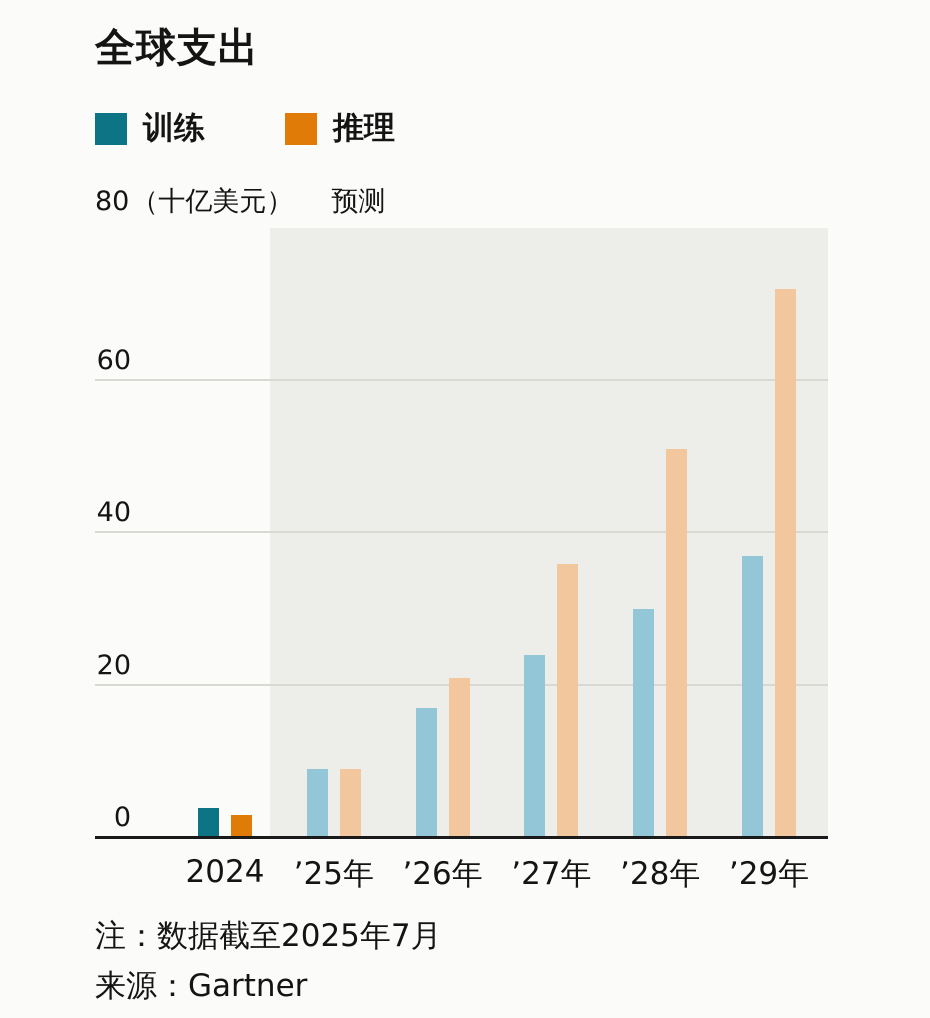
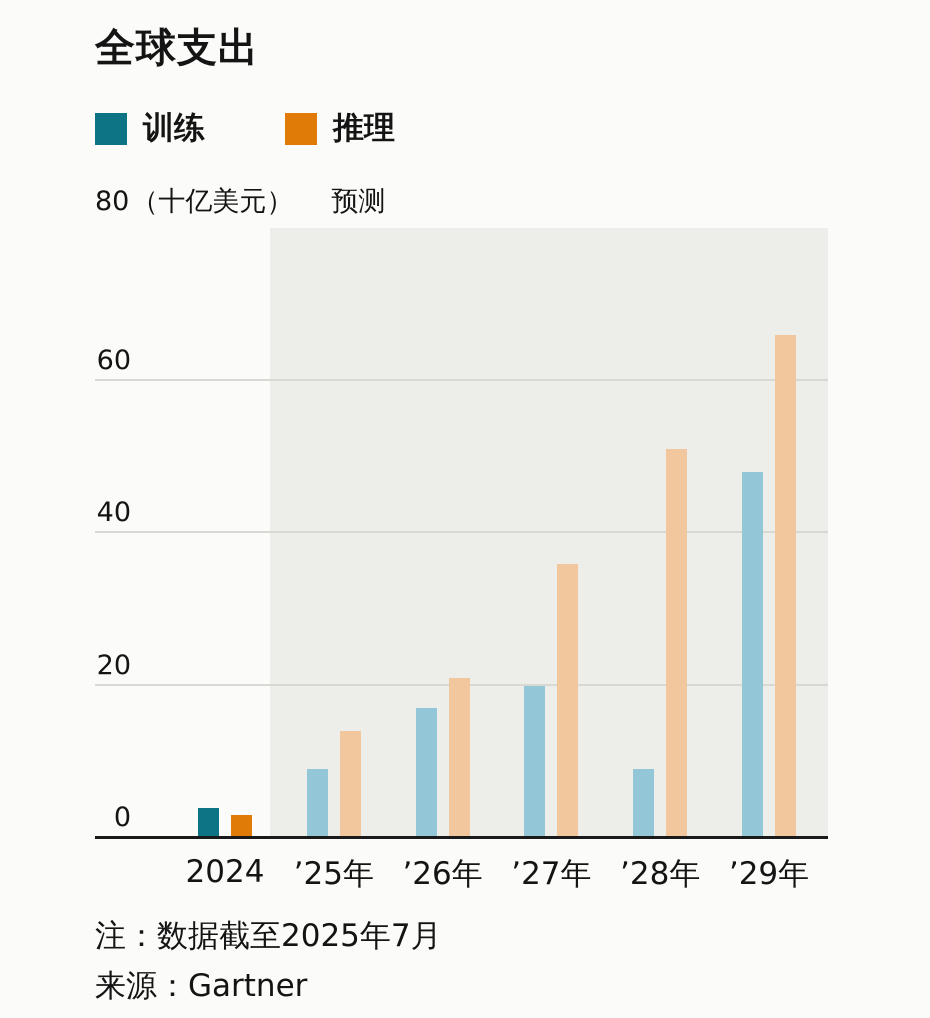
推理/’25年: 9 -> 14
训练/’27年: 24 -> 20
训练/’28年: 30 -> 9
训练/’29年: 37 -> 48
推理/’29年: 72 -> 66
